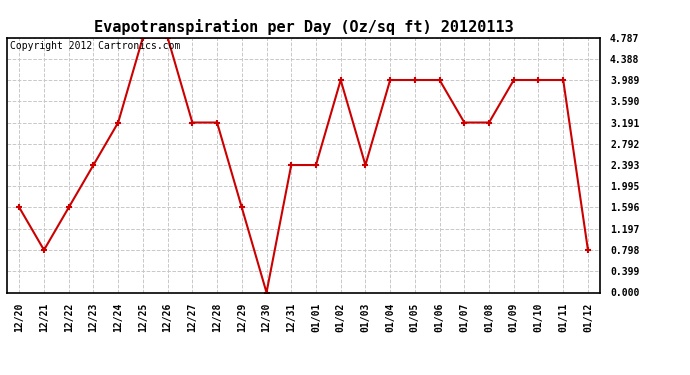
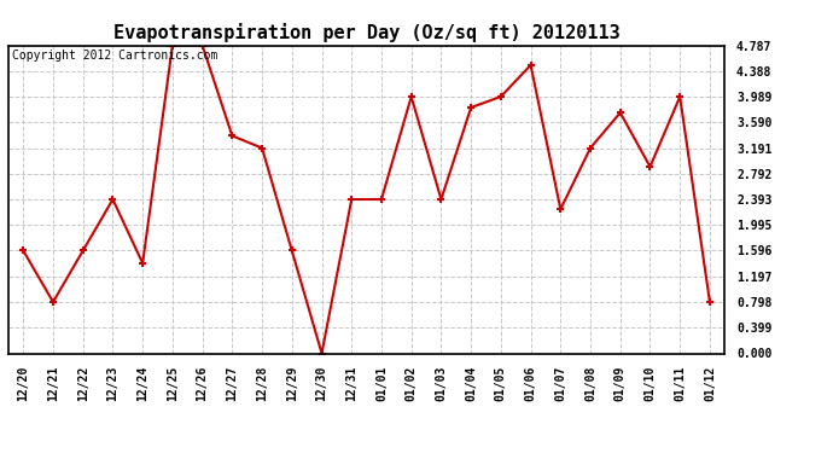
12/24: 3.19 -> 1.40
12/27: 3.19 -> 3.38
01/04: 3.99 -> 3.82
01/06: 3.99 -> 4.48
01/07: 3.19 -> 2.24
01/09: 3.99 -> 3.74
01/10: 3.99 -> 2.90
